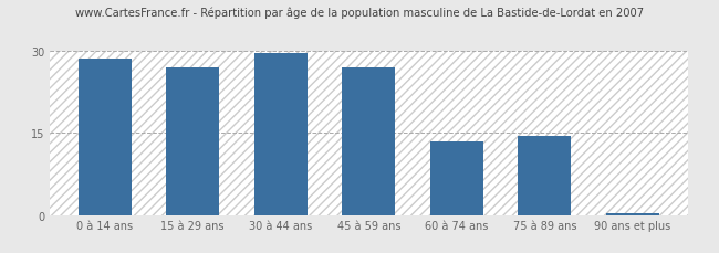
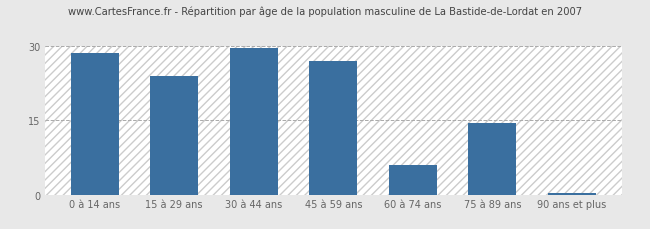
15 à 29 ans: 27.0 -> 24.0
60 à 74 ans: 13.5 -> 6.0
